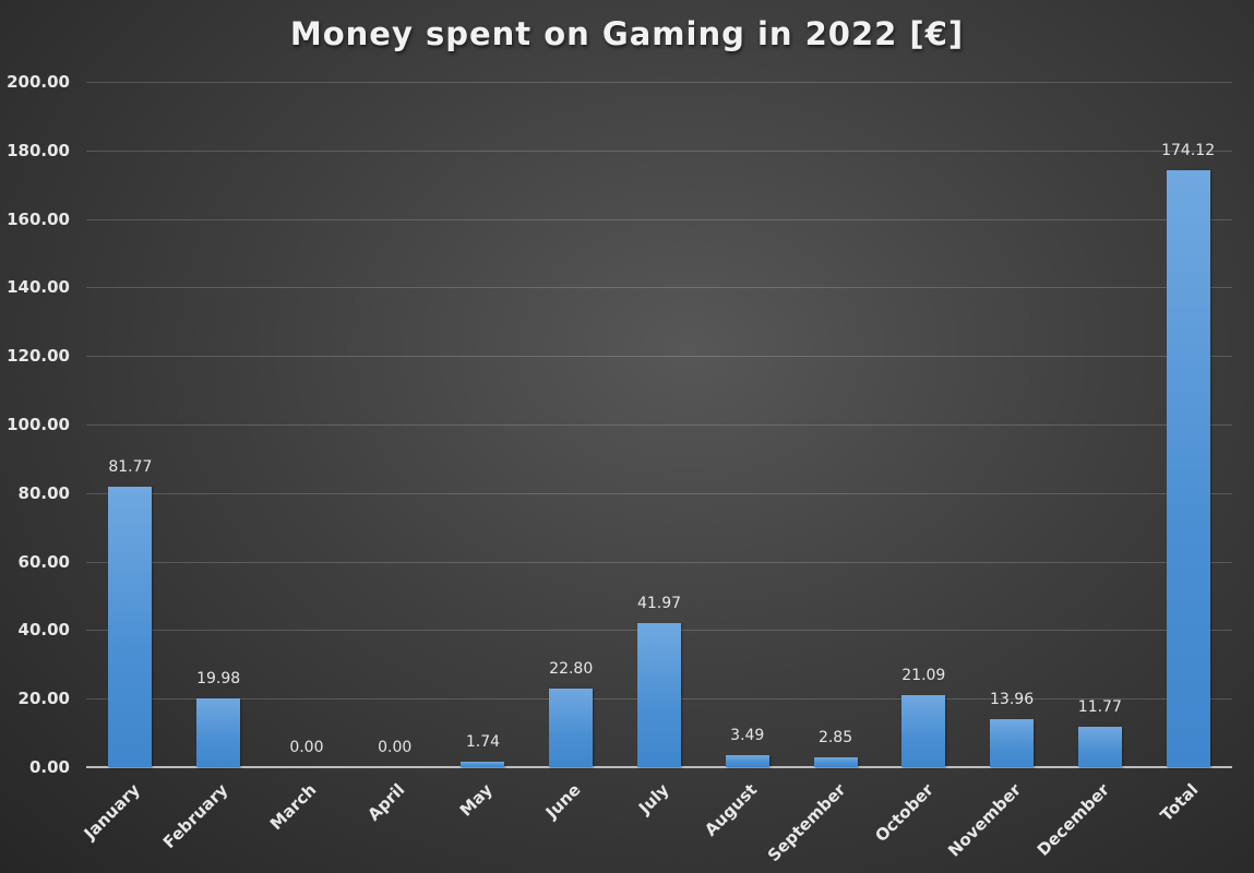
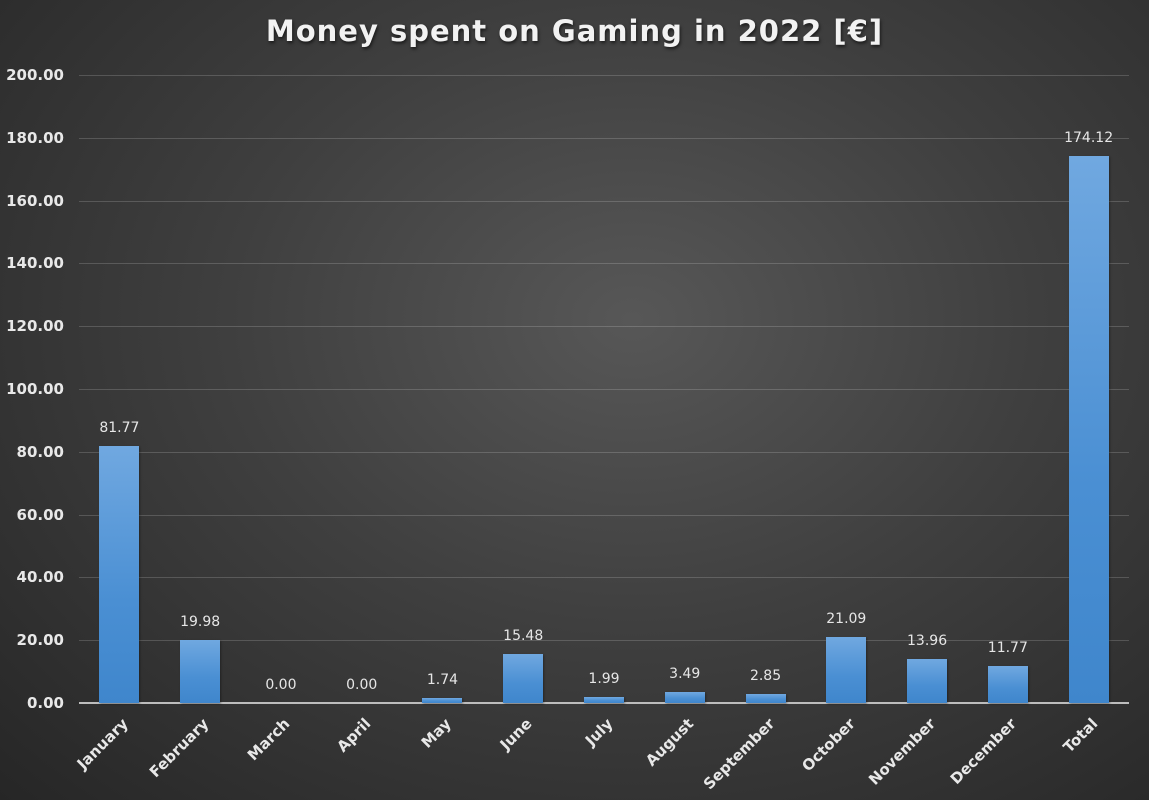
June: 22.80 -> 15.48
July: 41.97 -> 1.99
